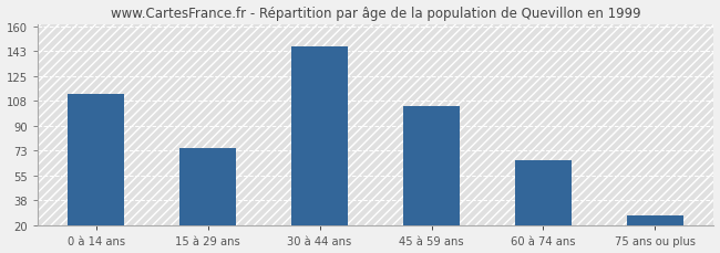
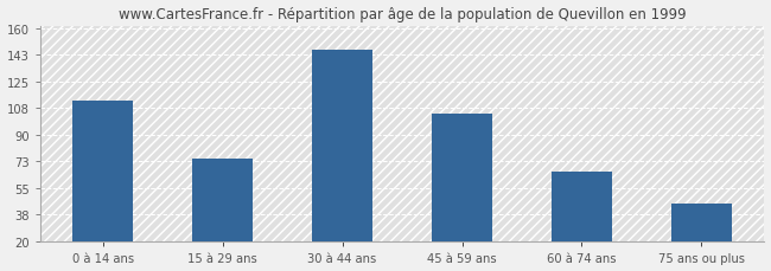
75 ans ou plus: 27 -> 45
